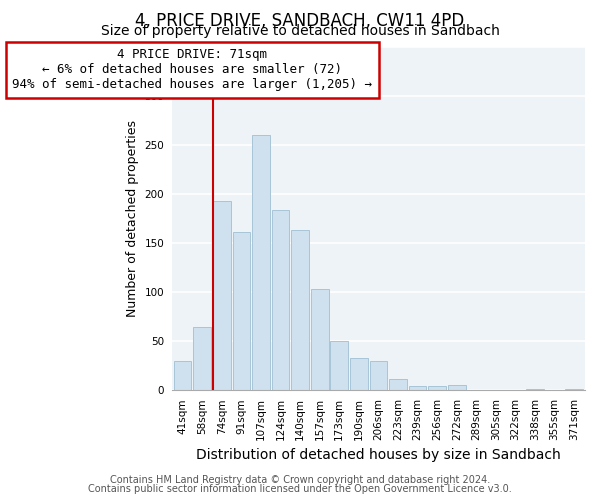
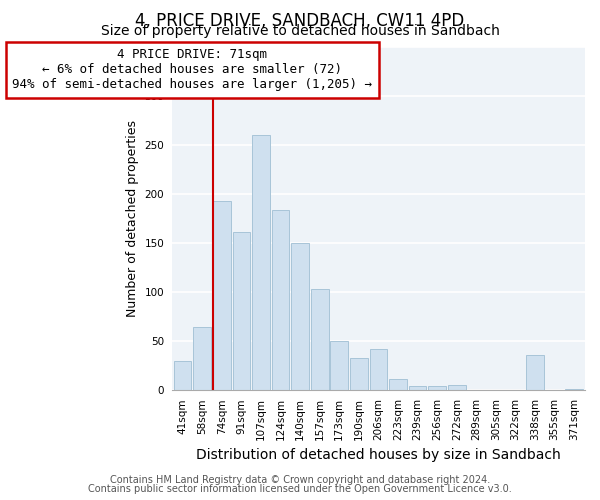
140sqm: 163 -> 150
206sqm: 30 -> 42
338sqm: 1 -> 36
